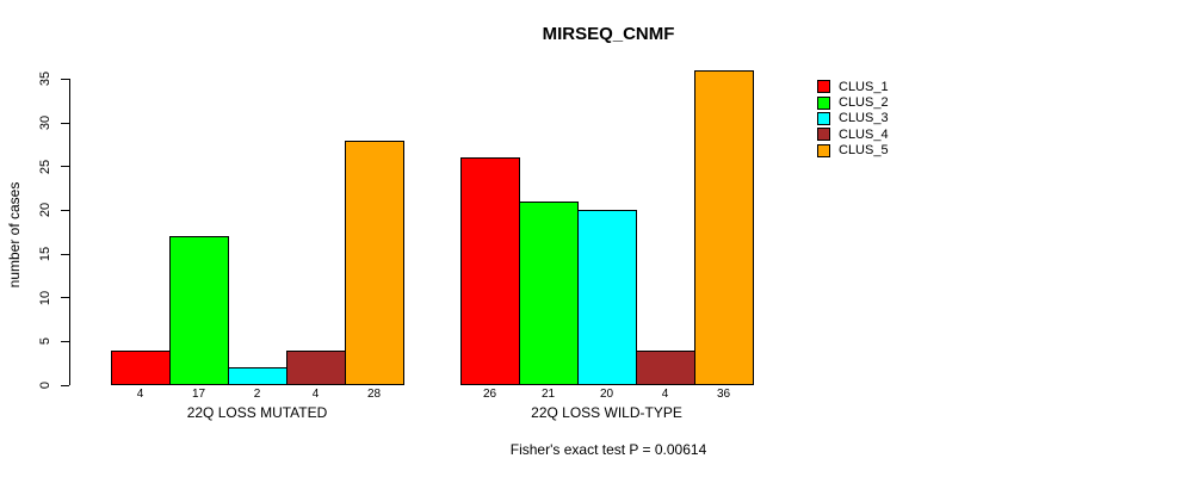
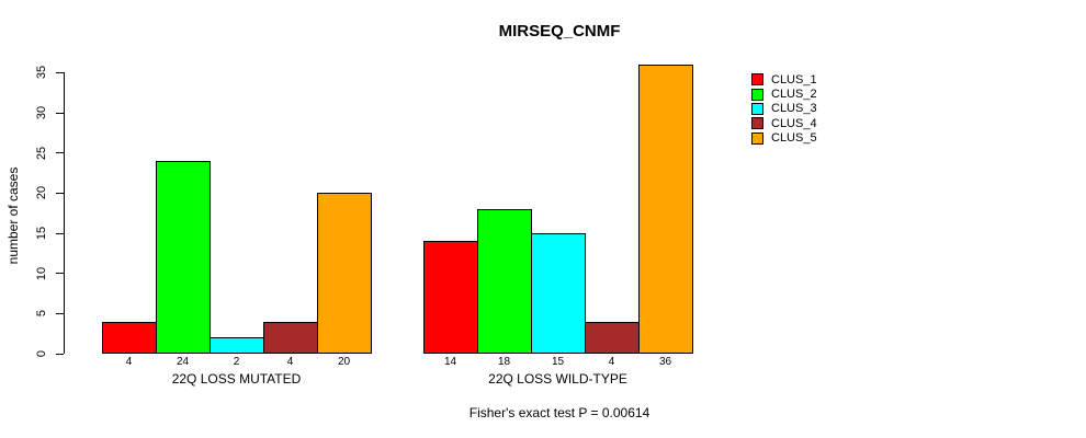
CLUS_2/22Q LOSS MUTATED: 17 -> 24
CLUS_5/22Q LOSS MUTATED: 28 -> 20
CLUS_1/22Q LOSS WILD-TYPE: 26 -> 14
CLUS_2/22Q LOSS WILD-TYPE: 21 -> 18
CLUS_3/22Q LOSS WILD-TYPE: 20 -> 15
